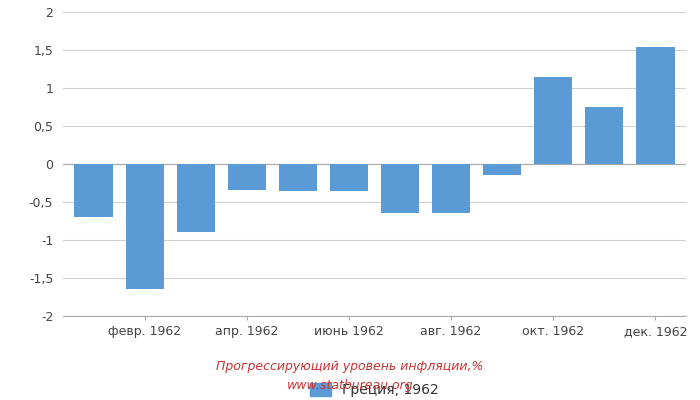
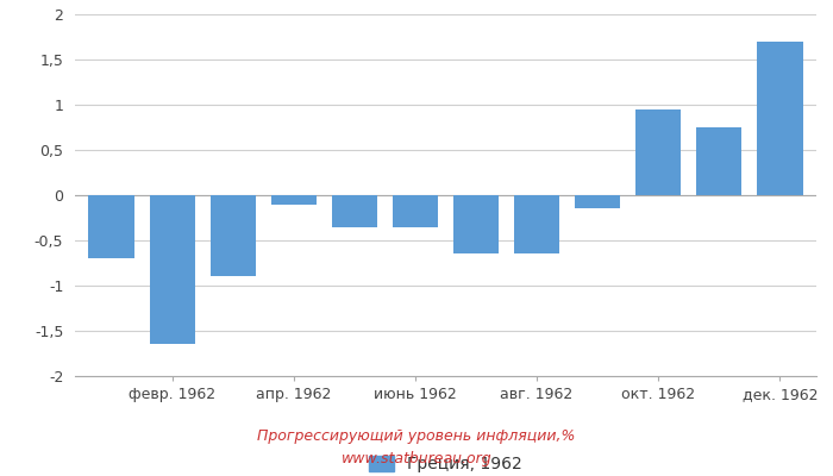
апр. 1962: -0,34 -> -0,10
окт. 1962: 1,14 -> 0,95
дек. 1962: 1,54 -> 1,70
